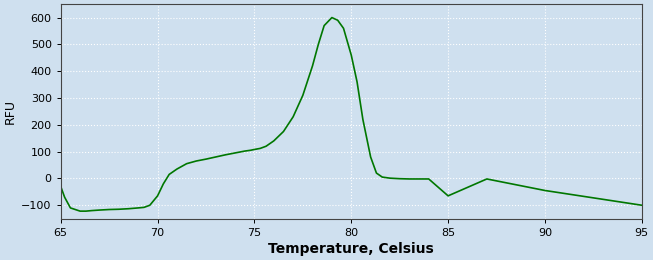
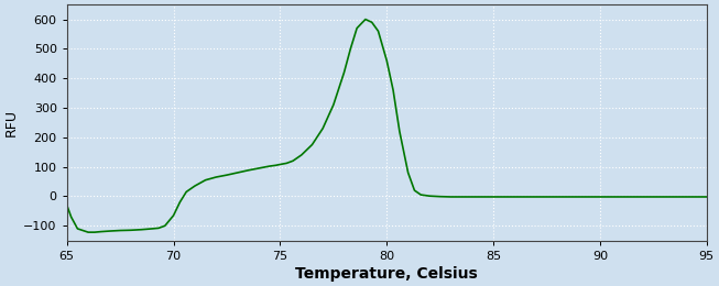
85: -65 -> -2
90: -45 -> -2
95: -100 -> -2
